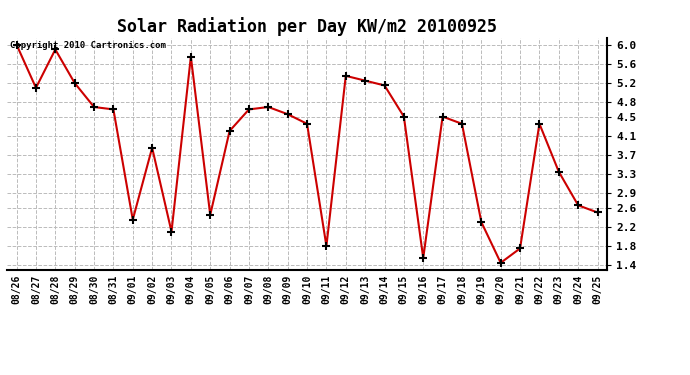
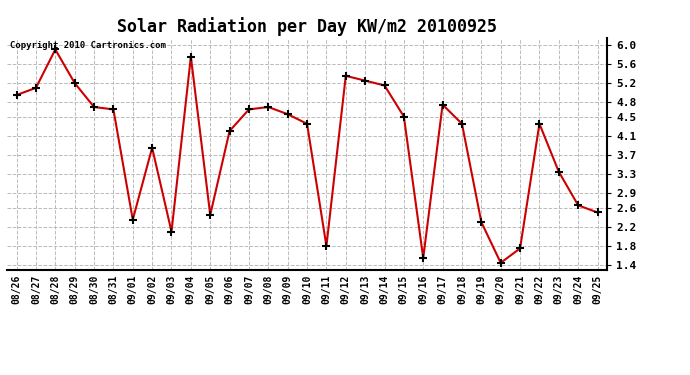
08/26: 6.00 -> 4.95
09/17: 4.50 -> 4.75
